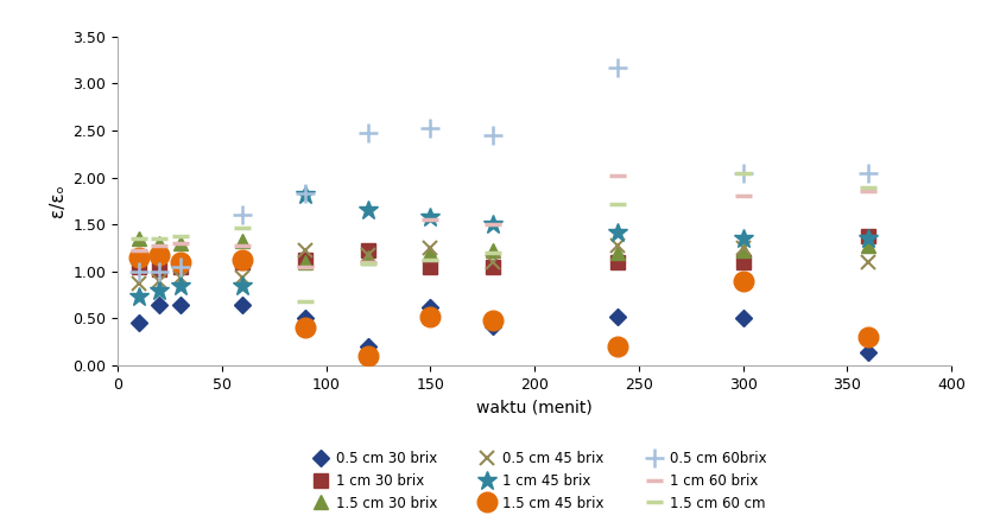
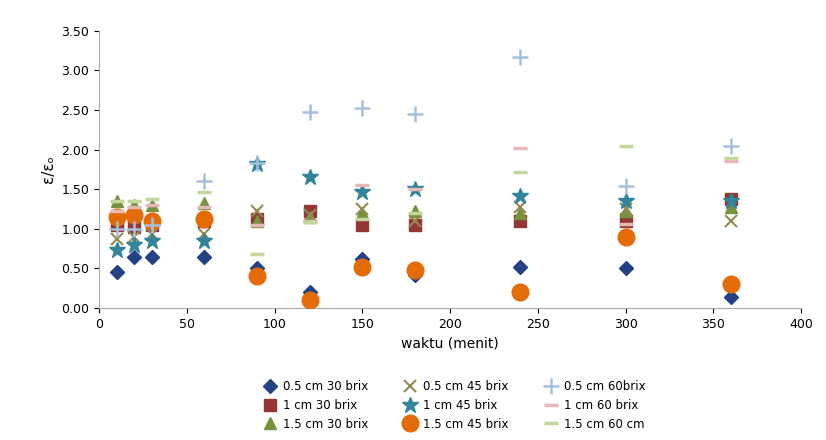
1 cm 45 brix/150: 1.58 -> 1.46
0.5 cm 60brix/300: 2.05 -> 1.54
1 cm 60 brix/300: 1.80 -> 1.06
